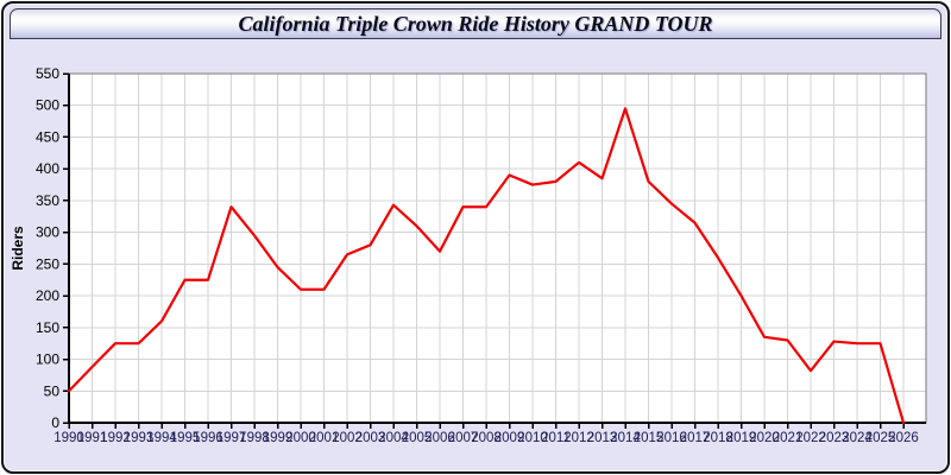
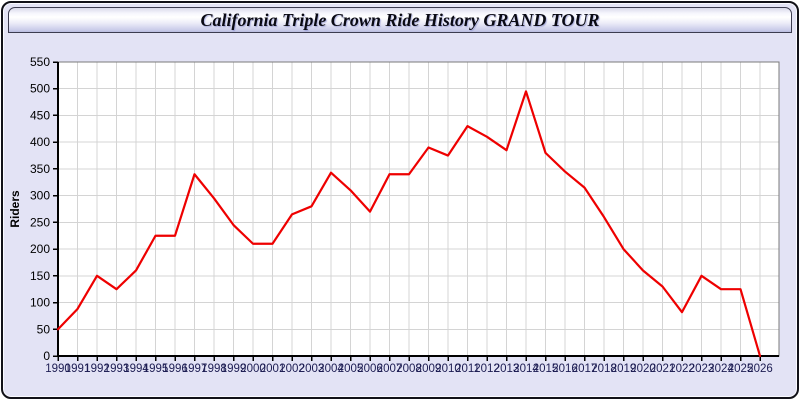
1992: 120 -> 150
2011: 380 -> 430
2020: 140 -> 160
2023: 130 -> 150
